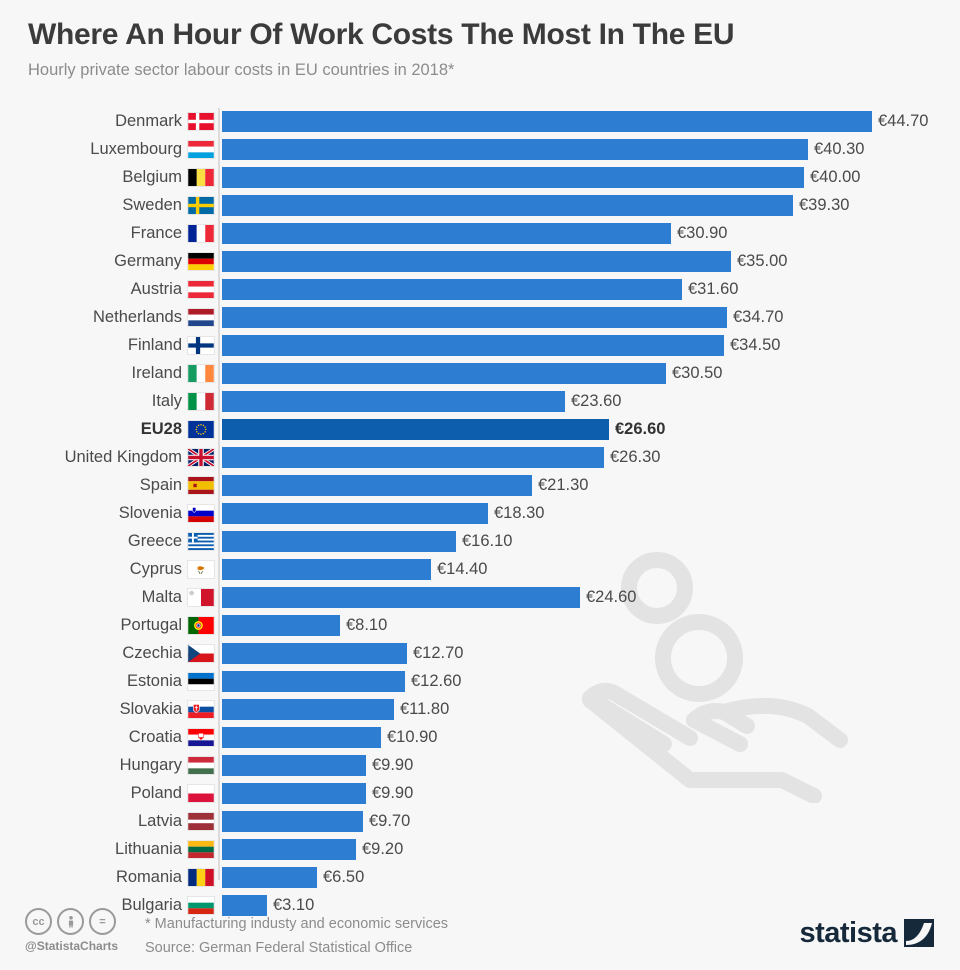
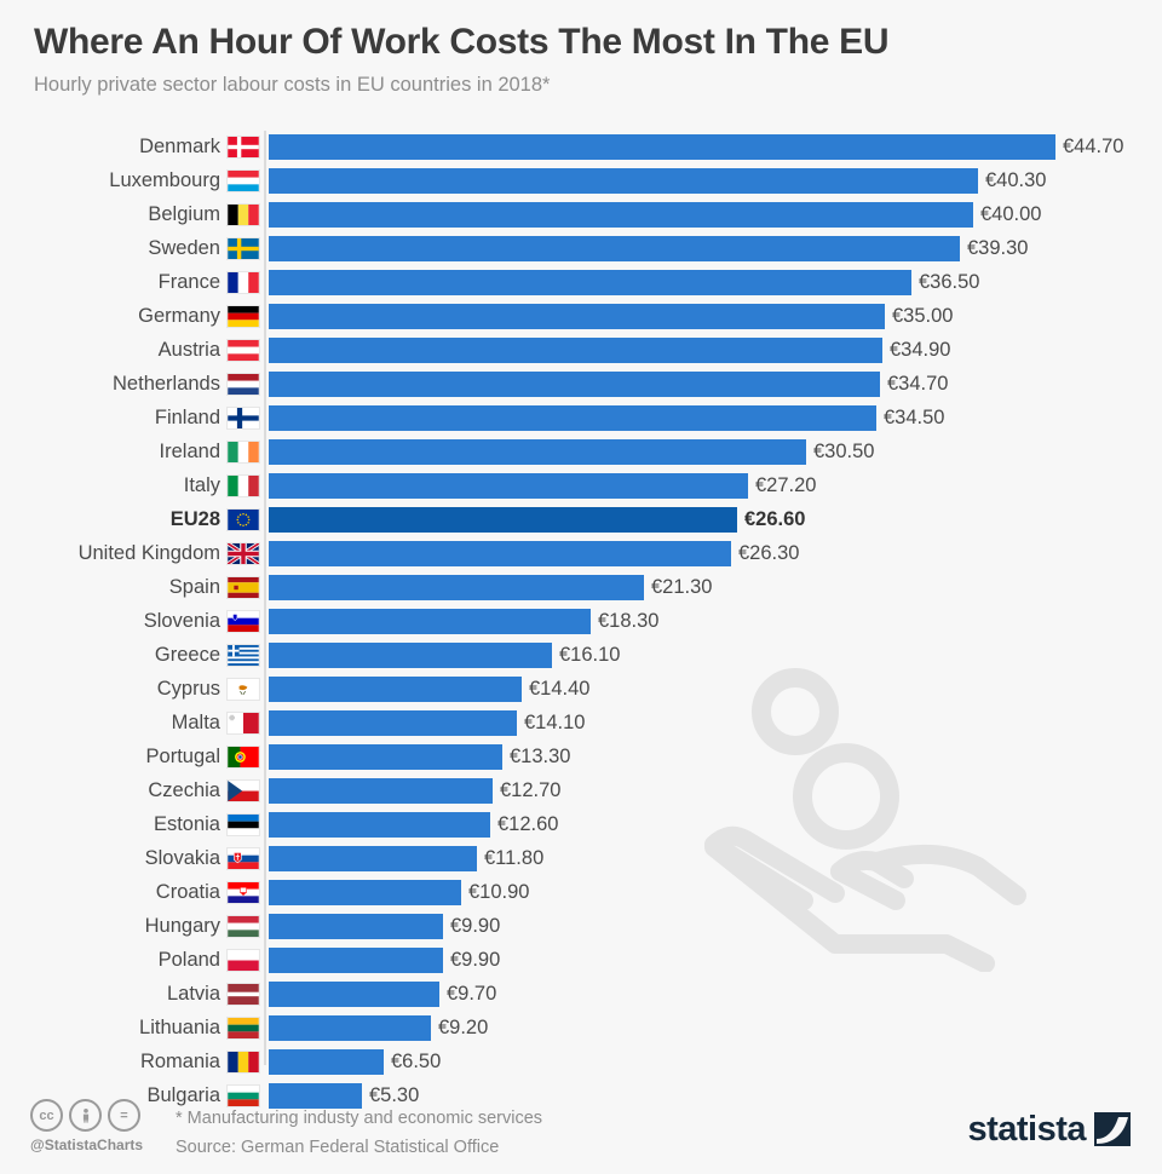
France: €30.90 -> €36.50
Austria: €31.60 -> €34.90
Italy: €23.60 -> €27.20
Malta: €24.60 -> €14.10
Portugal: €8.10 -> €13.30
Bulgaria: €3.10 -> €5.30
